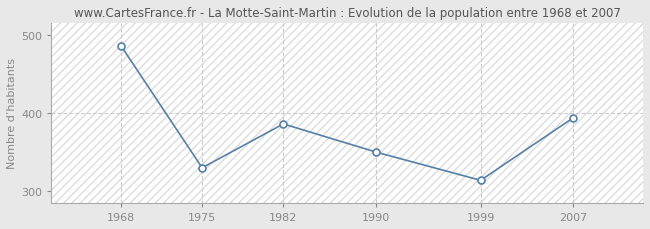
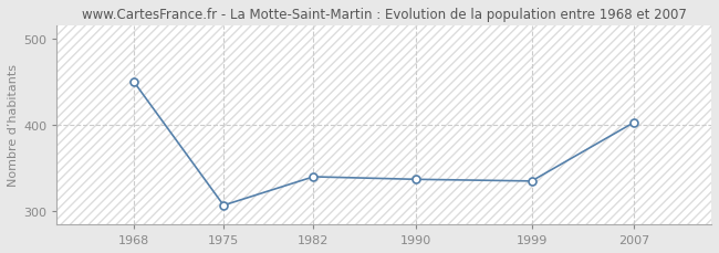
1968: 486 -> 450
1975: 330 -> 307
1982: 386 -> 340
1990: 350 -> 337
1999: 314 -> 335
2007: 394 -> 403
